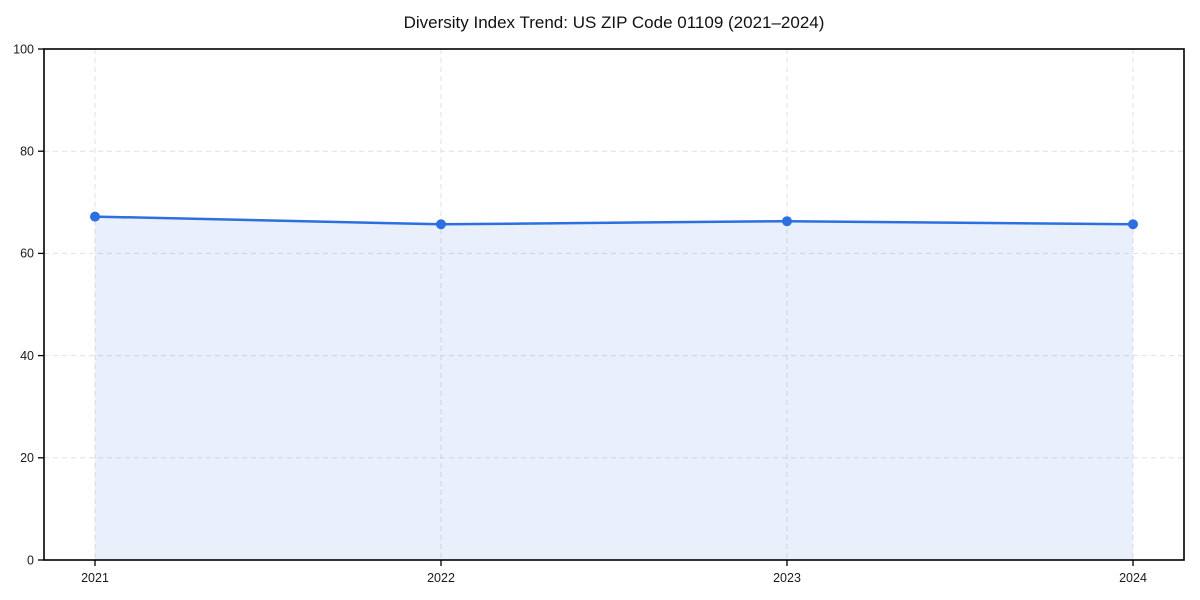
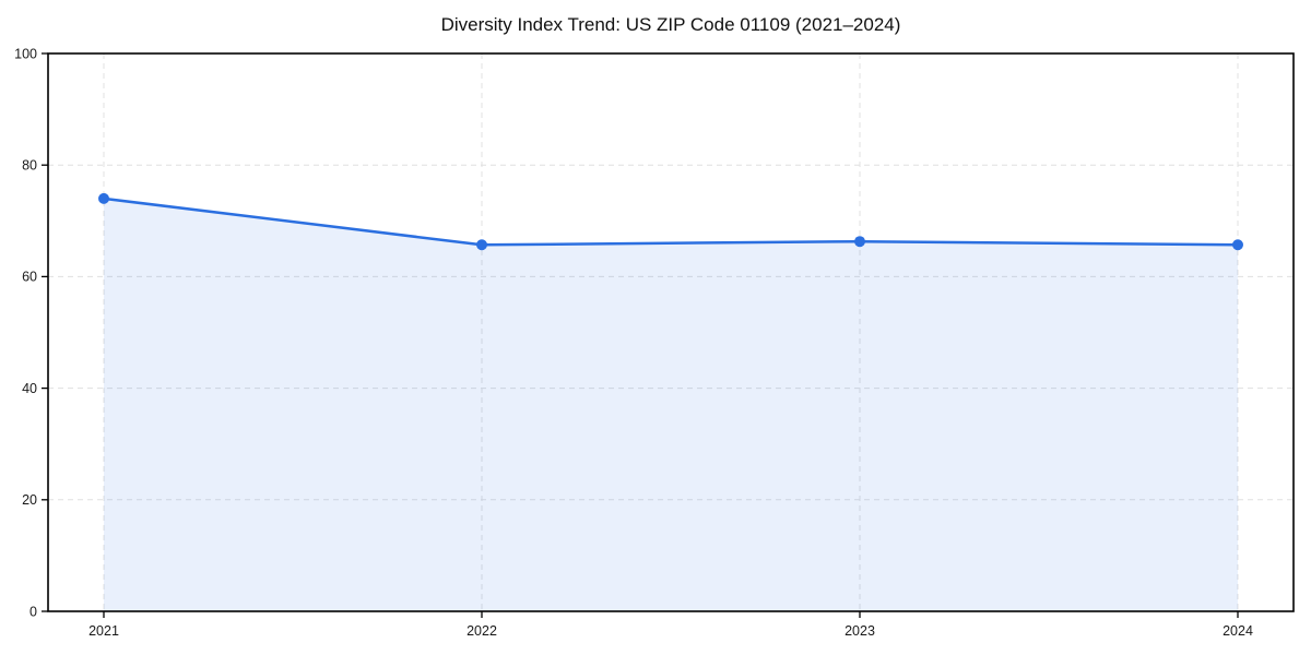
2021: 67 -> 74
